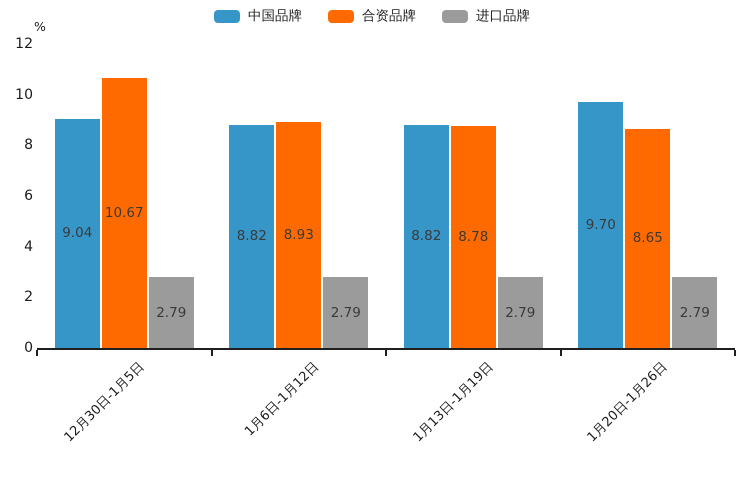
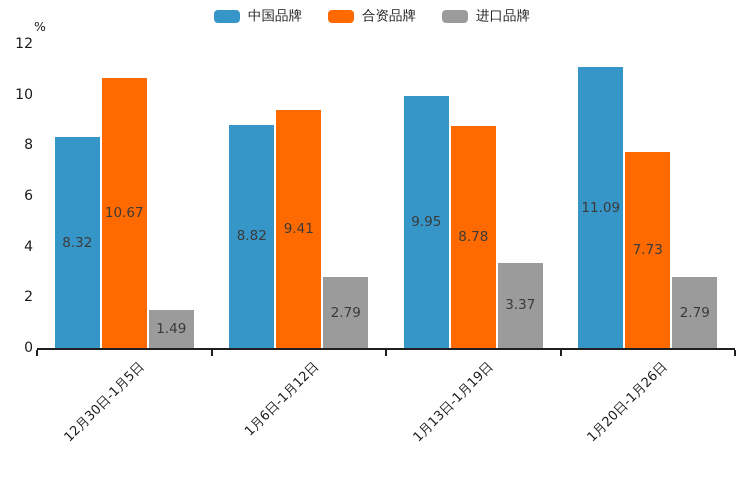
中国品牌/12月30日-1月5日: 9.04 -> 8.32
进口品牌/12月30日-1月5日: 2.79 -> 1.49
合资品牌/1月6日-1月12日: 8.93 -> 9.41
中国品牌/1月13日-1月19日: 8.82 -> 9.95
进口品牌/1月13日-1月19日: 2.79 -> 3.37
中国品牌/1月20日-1月26日: 9.70 -> 11.09
合资品牌/1月20日-1月26日: 8.65 -> 7.73
